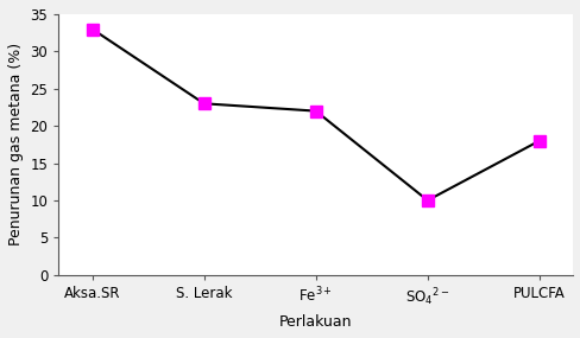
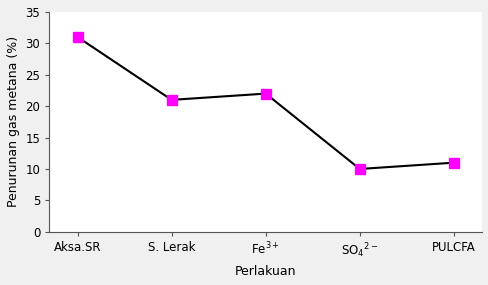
Aksa.SR: 33 -> 31
S. Lerak: 23 -> 21
PULCFA: 18 -> 11
